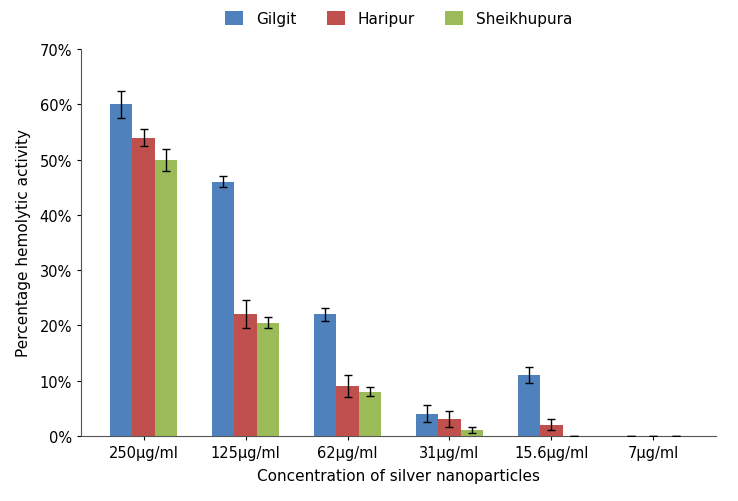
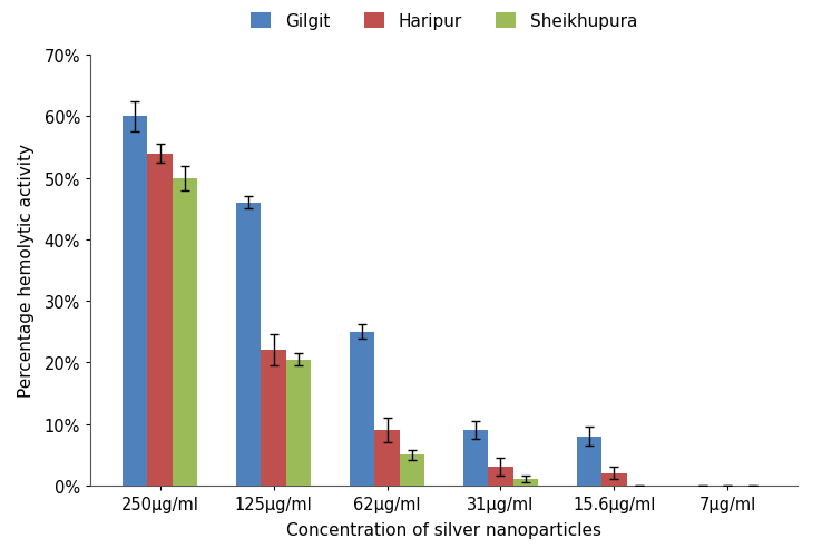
Gilgit/62μg/ml: 22% -> 25%
Sheikhupura/62μg/ml: 8.0% -> 5.0%
Gilgit/31μg/ml: 4% -> 9%
Gilgit/15.6μg/ml: 11% -> 8%
